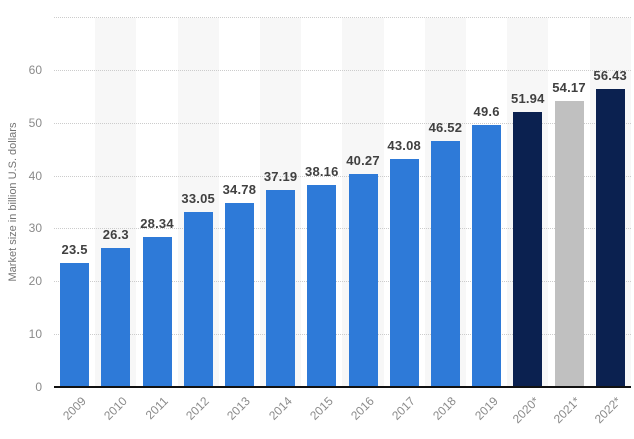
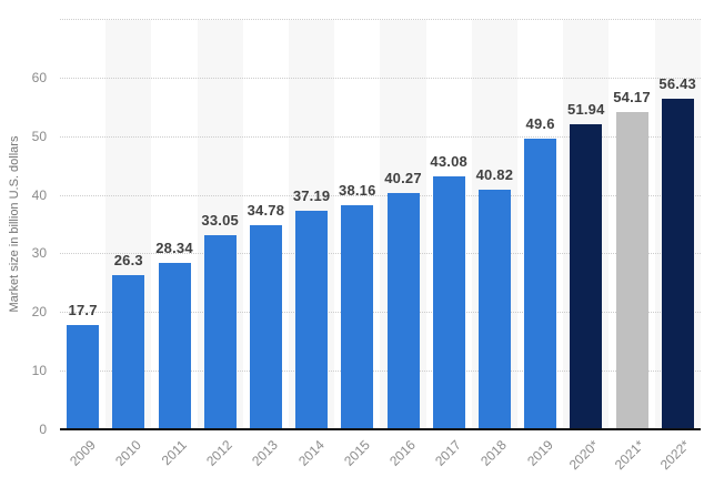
2009: 23.5 -> 17.7
2018: 46.52 -> 40.82
